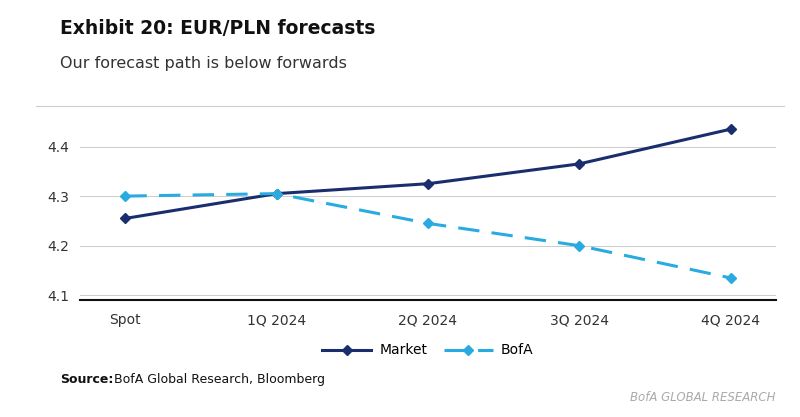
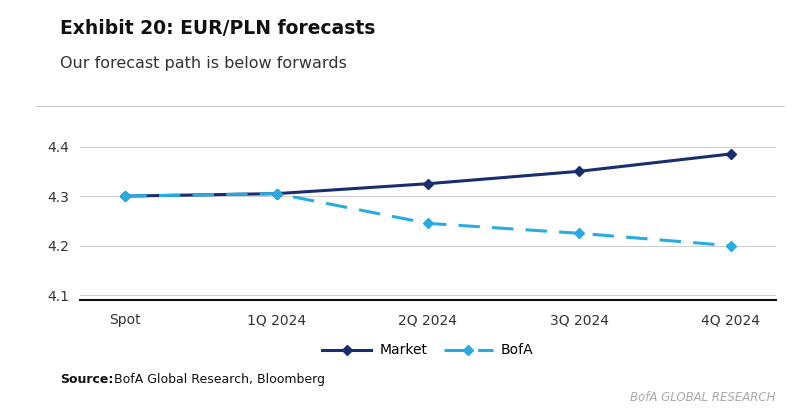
Market/Spot: 4.255 -> 4.300
Market/3Q 2024: 4.365 -> 4.350
BofA/3Q 2024: 4.200 -> 4.225
Market/4Q 2024: 4.435 -> 4.385
BofA/4Q 2024: 4.135 -> 4.200
